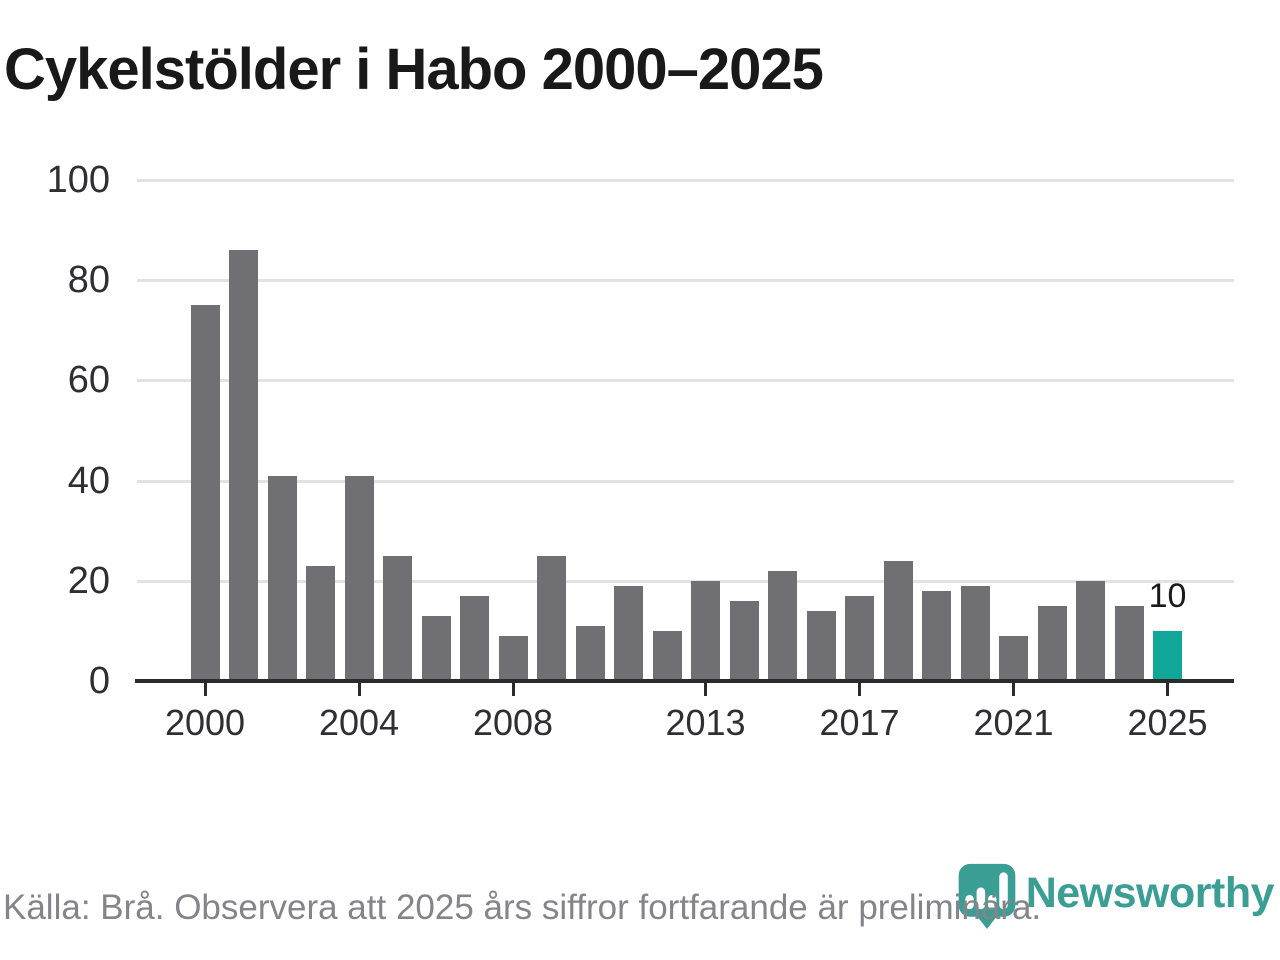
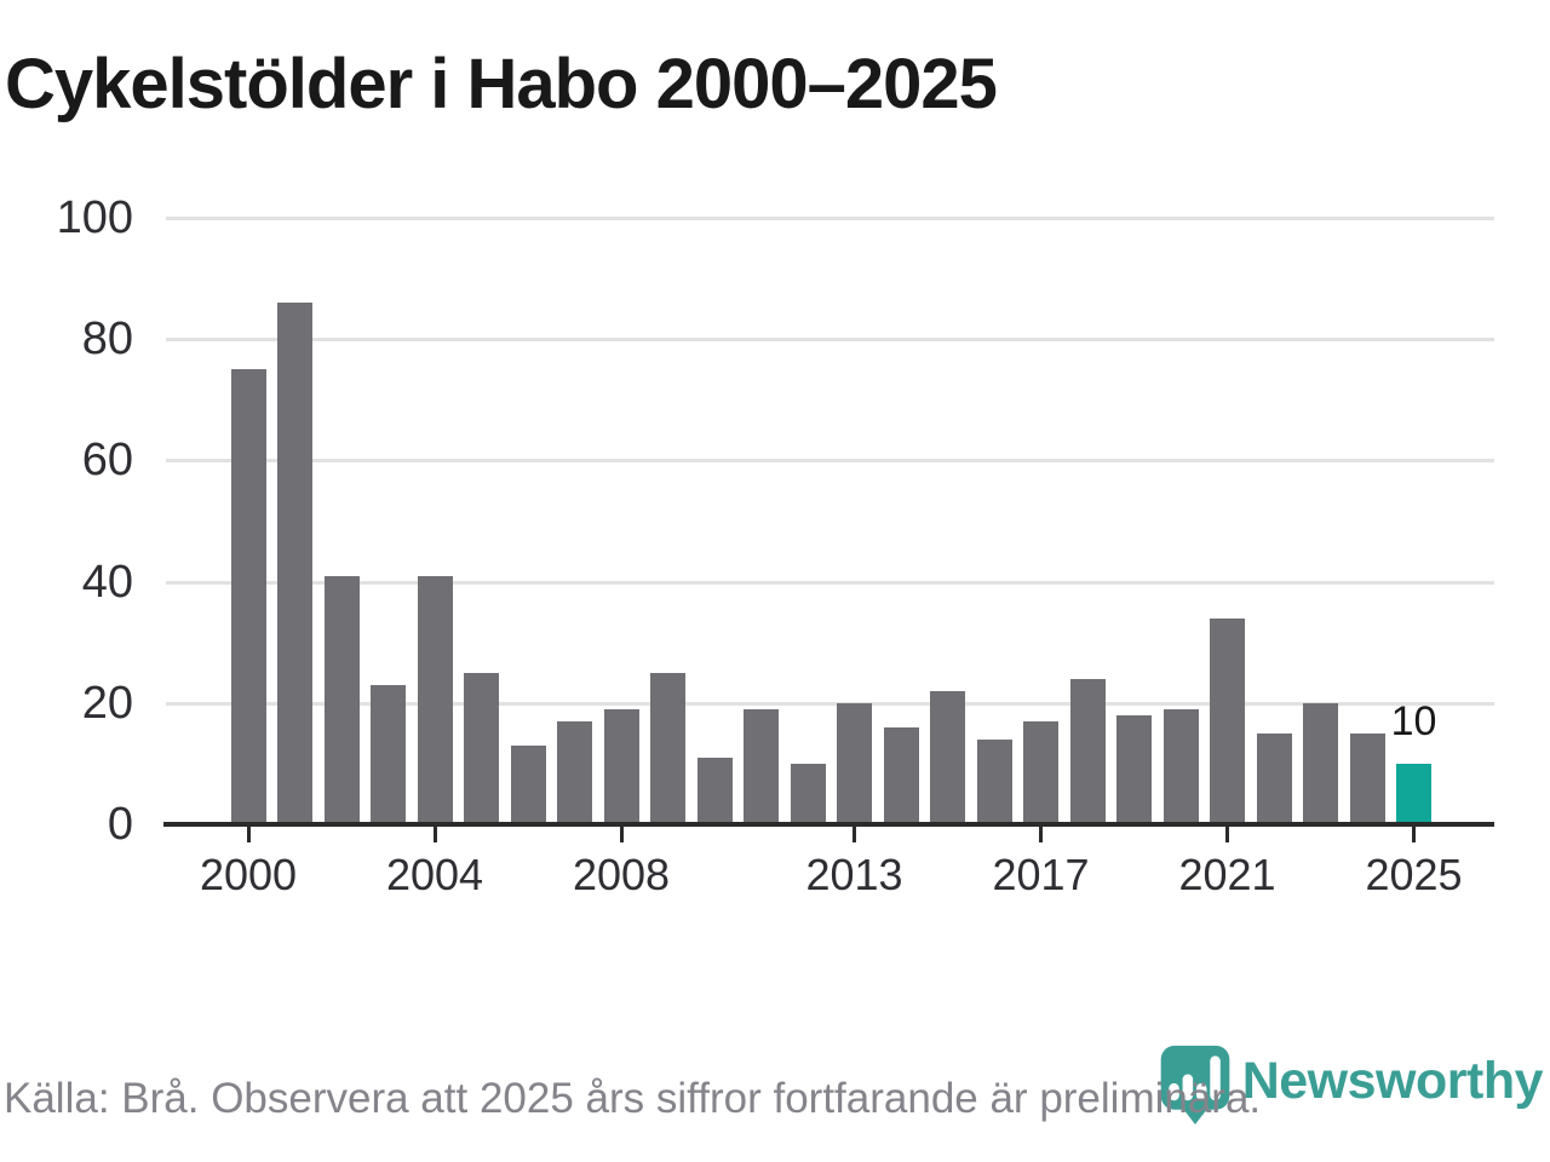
2008: 9 -> 19
2021: 9 -> 34
